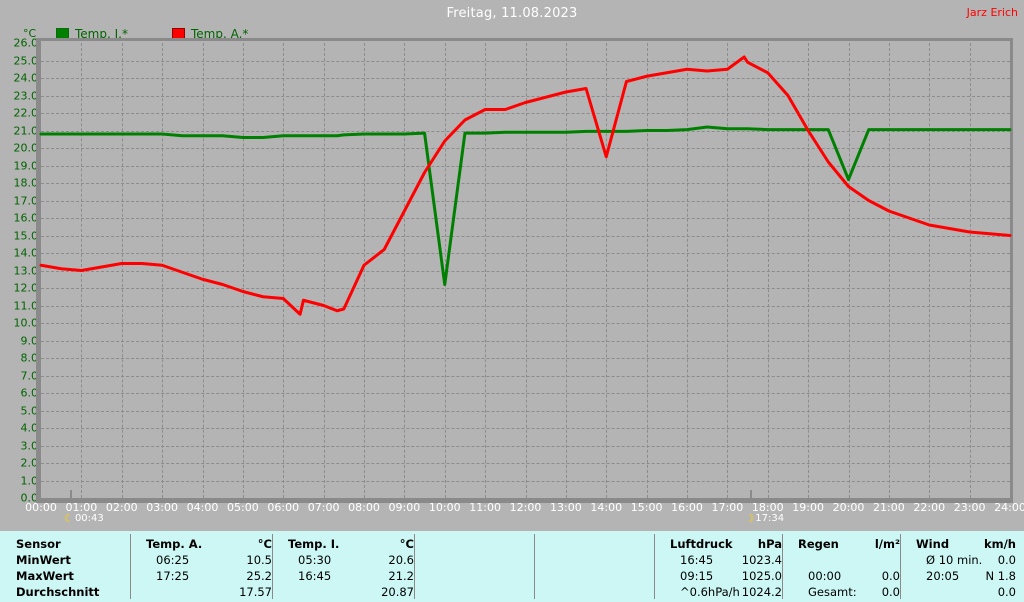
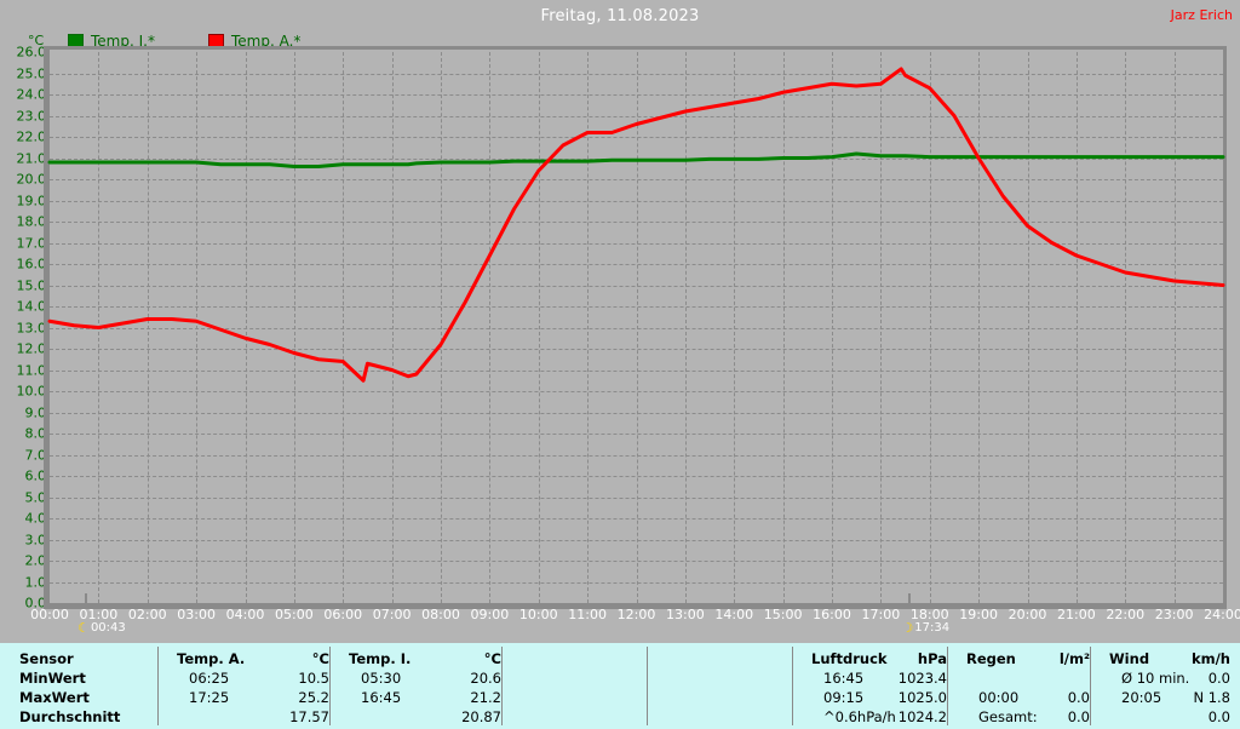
Temp. A.*/08:00: 13.3 -> 12.2
Temp. I.*/10:00: 12.2 -> 20.9
Temp. A.*/14:00: 19.5 -> 23.6
Temp. I.*/20:00: 18.2 -> 21.1
